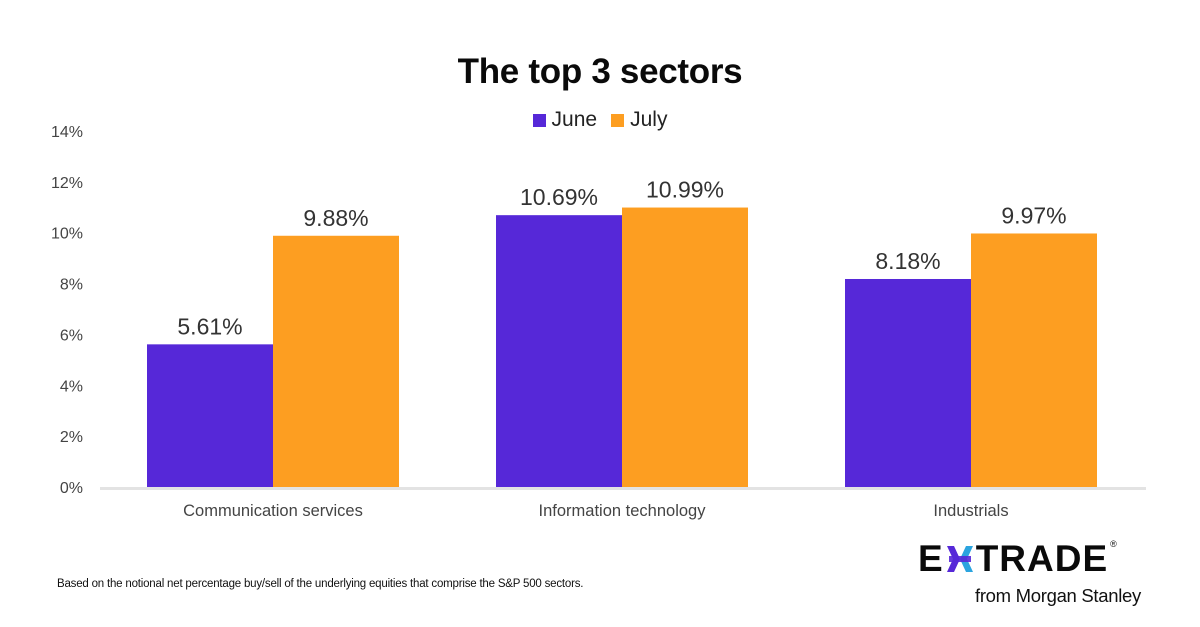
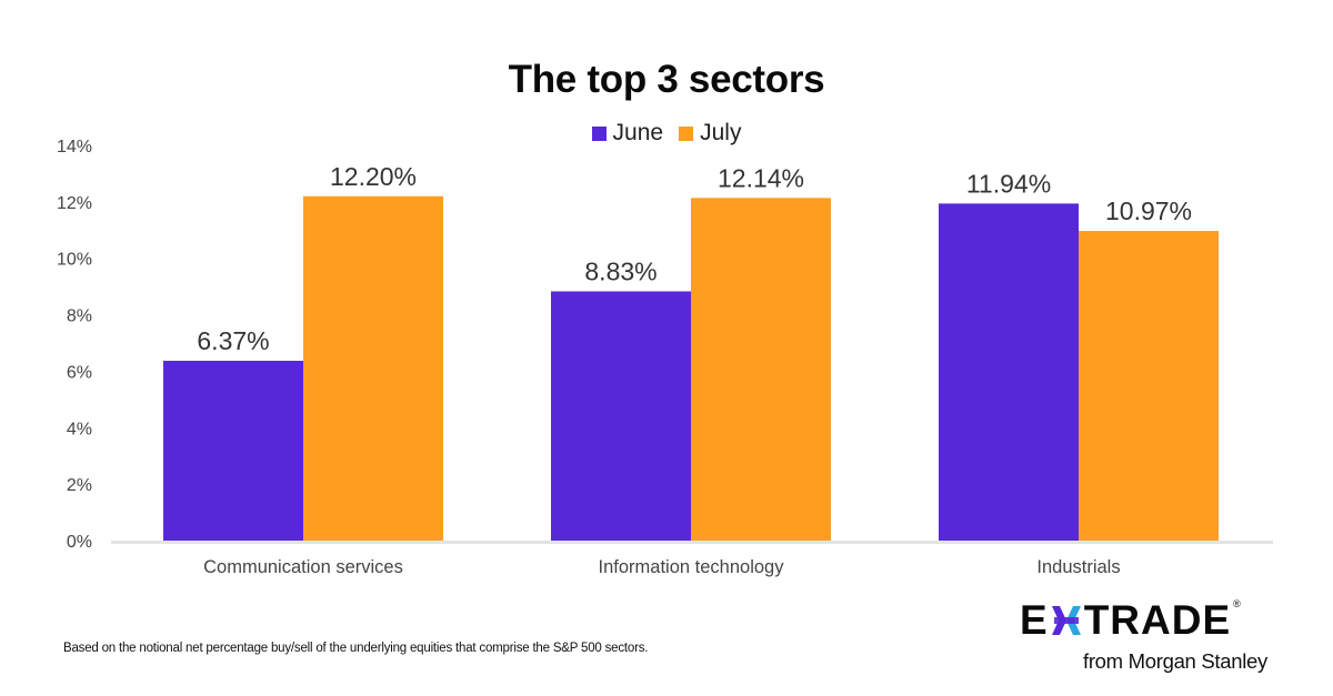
June/Communication services: 5.61% -> 6.37%
July/Communication services: 9.88% -> 12.20%
June/Information technology: 10.69% -> 8.83%
July/Information technology: 10.99% -> 12.14%
June/Industrials: 8.18% -> 11.94%
July/Industrials: 9.97% -> 10.97%
